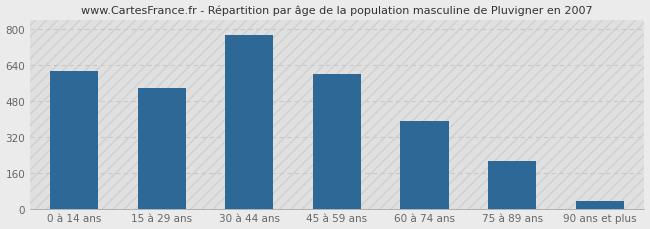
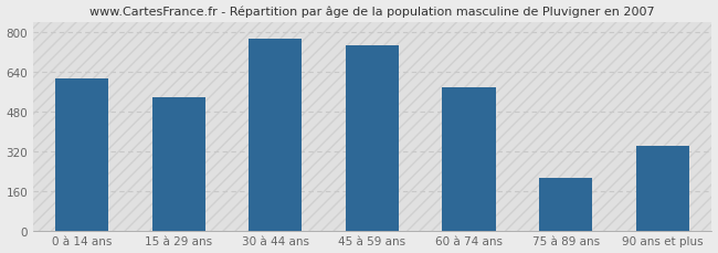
45 à 59 ans: 600 -> 745
60 à 74 ans: 390 -> 575
90 ans et plus: 35 -> 340
